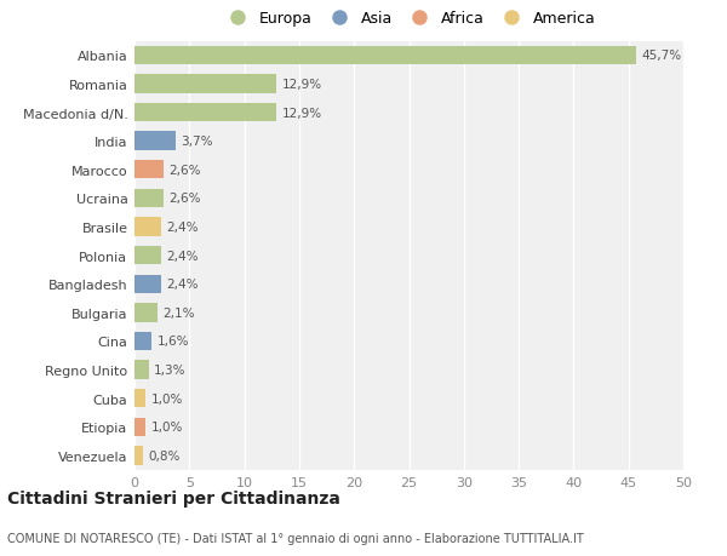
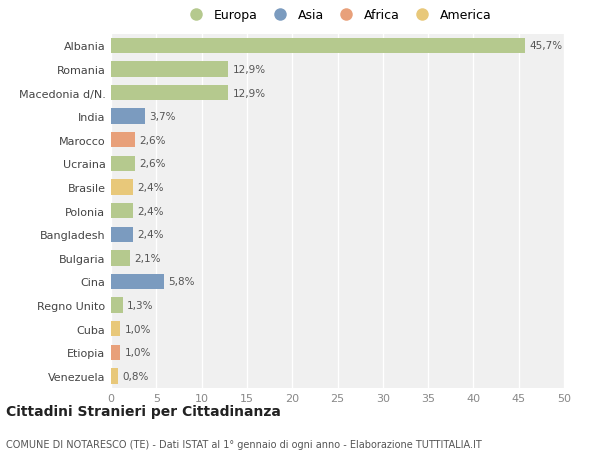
Cina: 1,6% -> 5,8%
